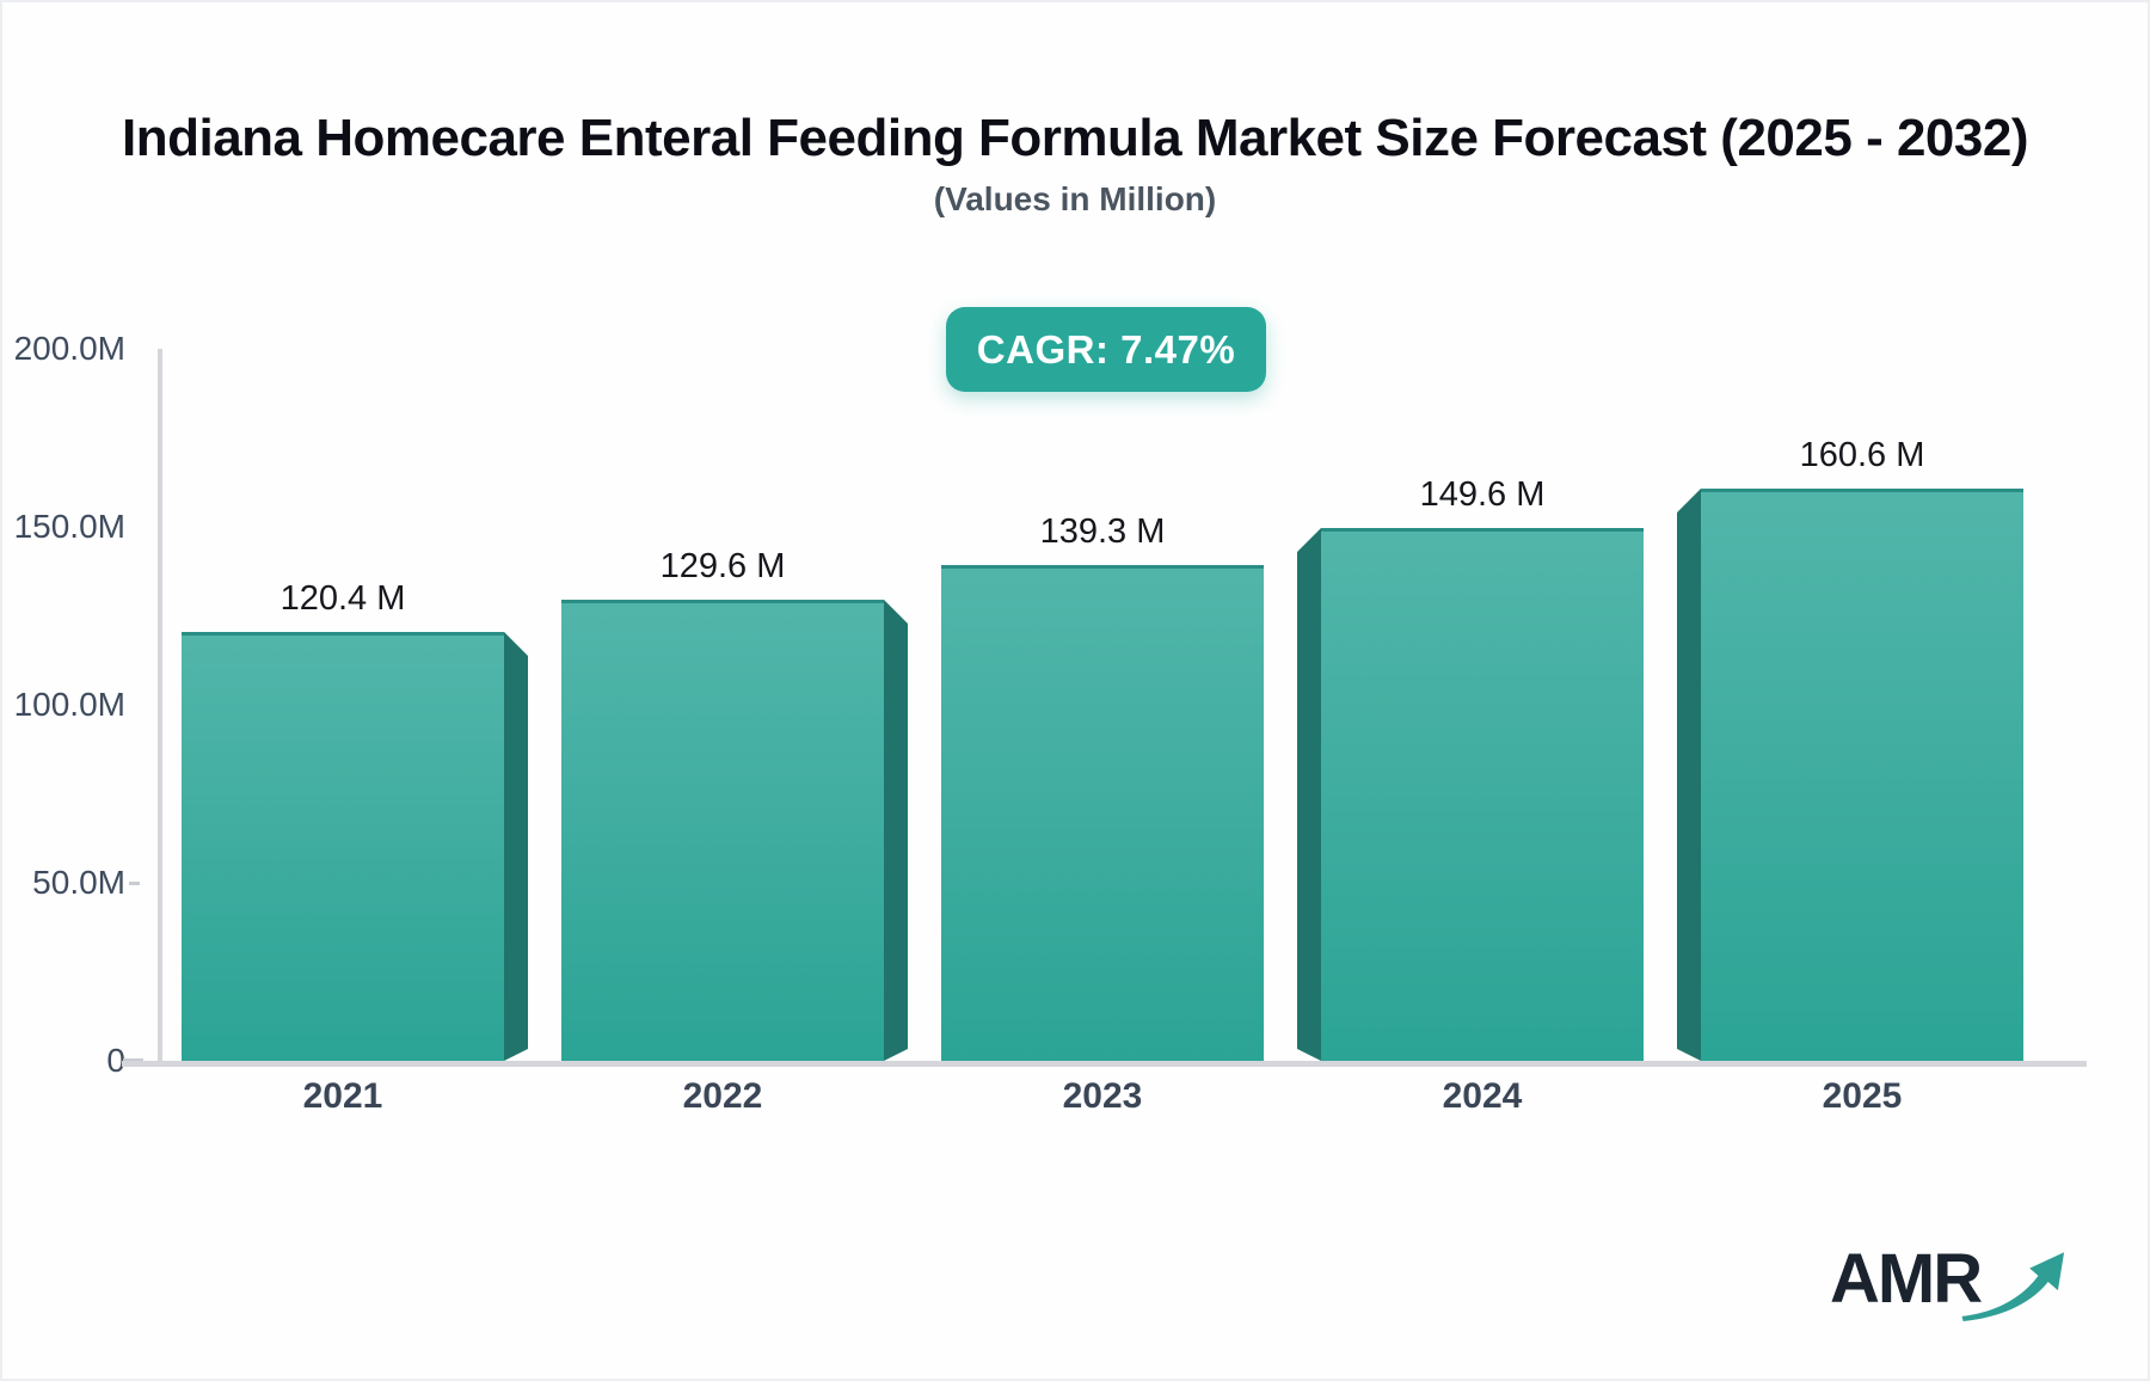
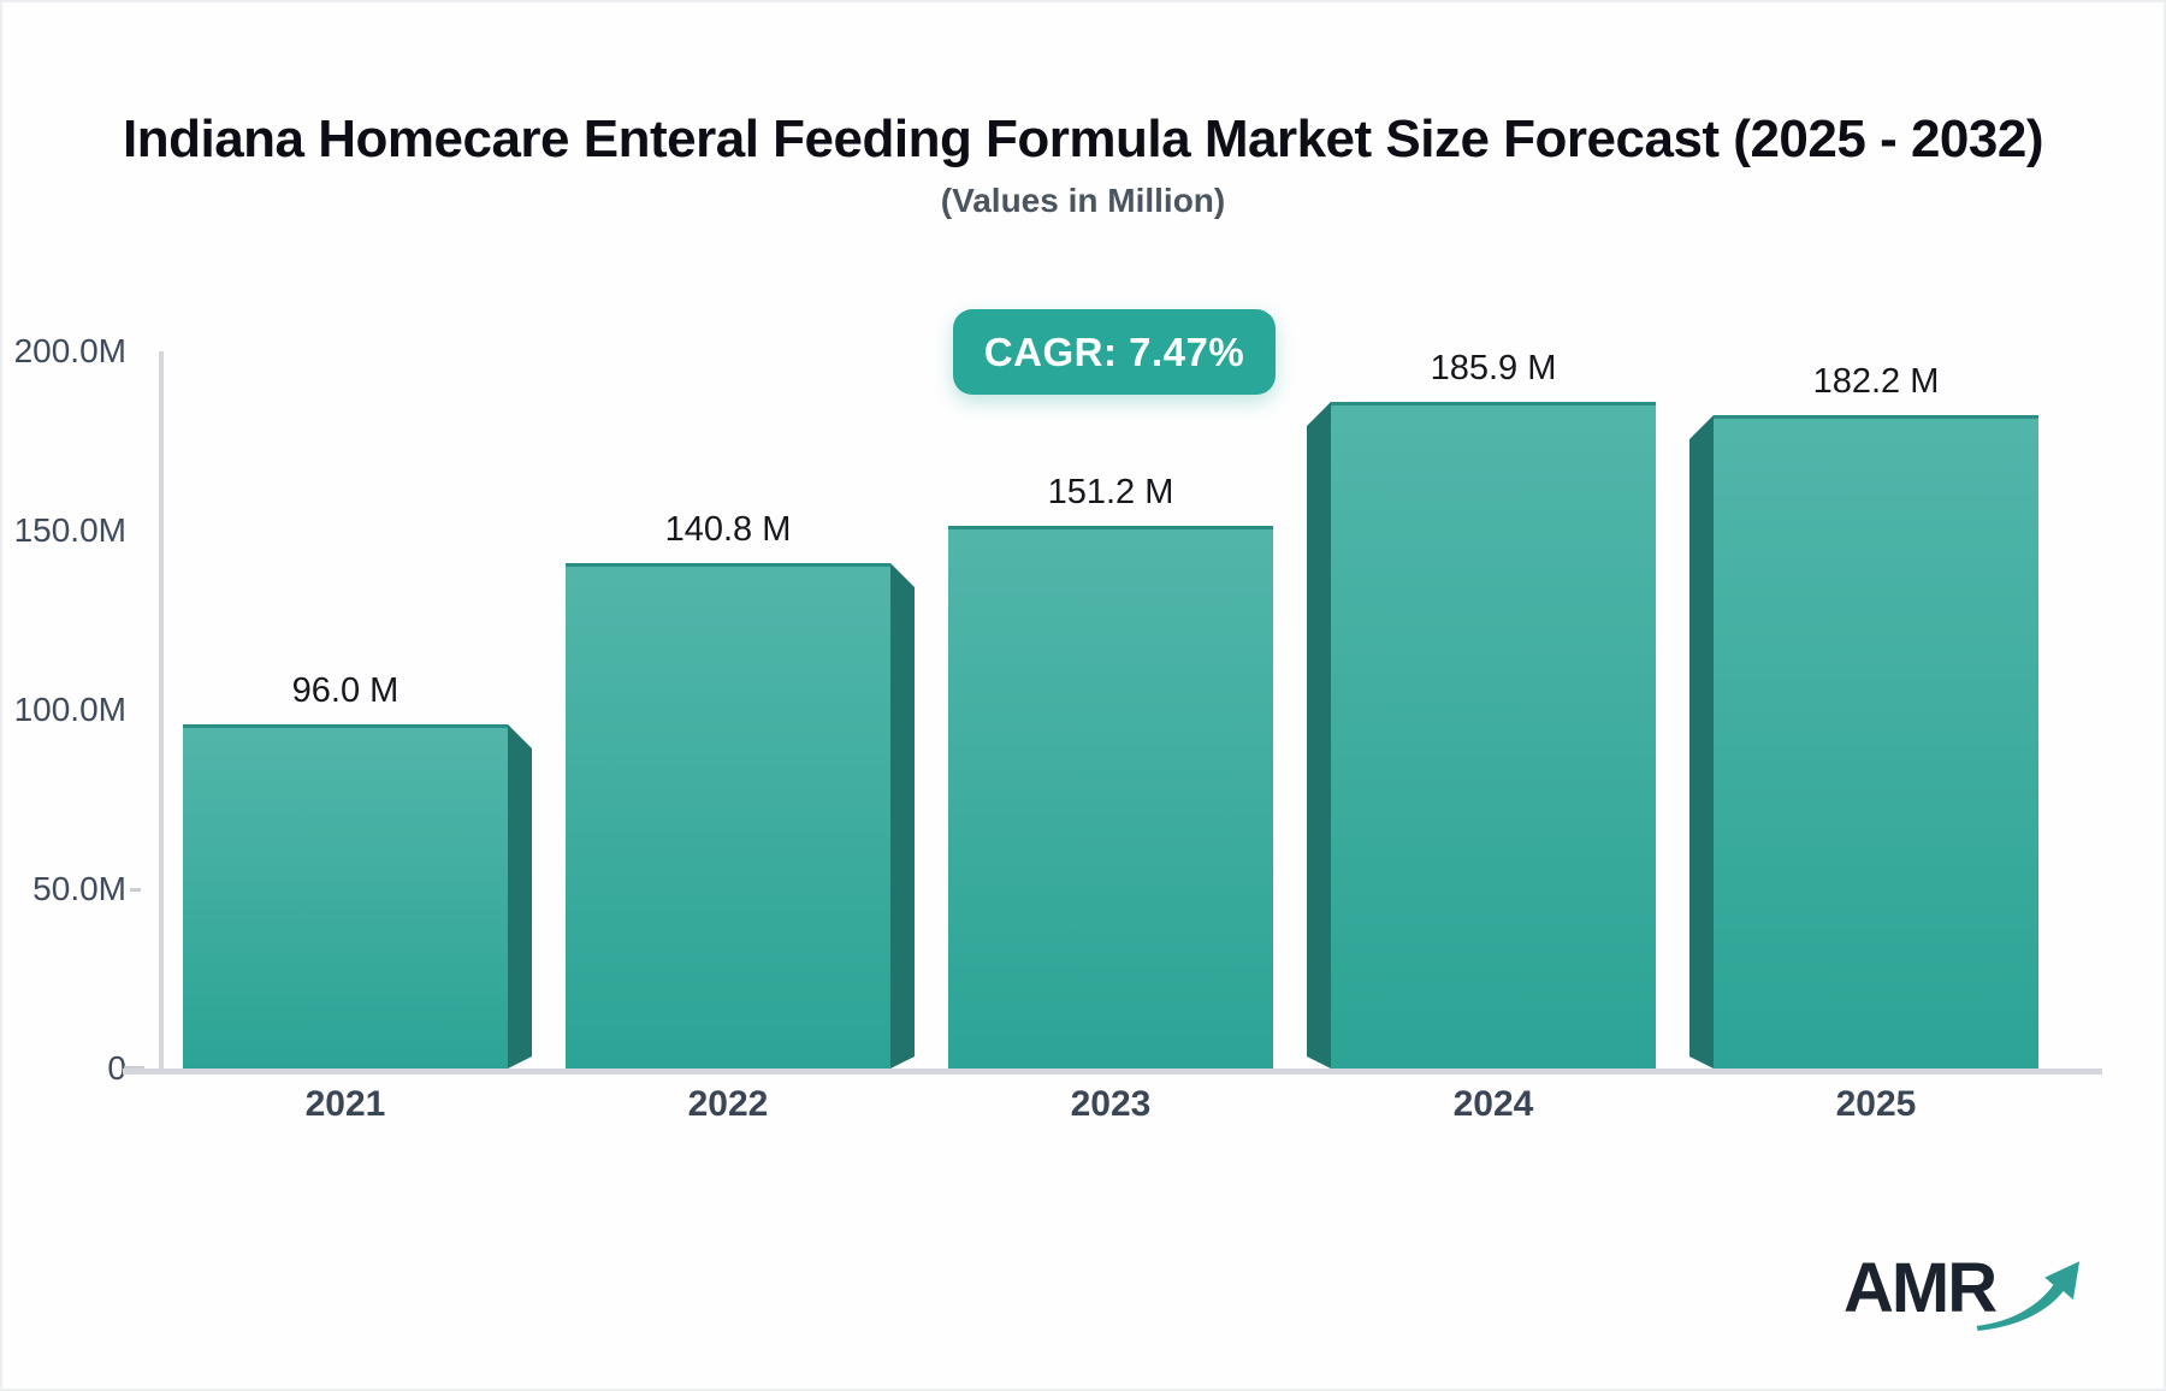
2021: 120.4 -> 96.0
2022: 129.6 -> 140.8
2023: 139.3 -> 151.2
2024: 149.6 -> 185.9
2025: 160.6 -> 182.2
